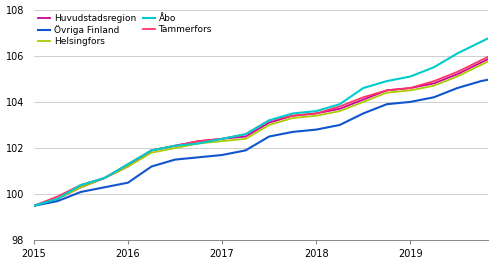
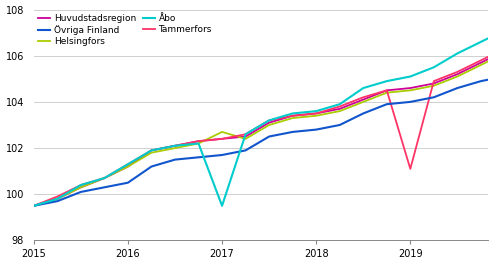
Helsingfors/2017: 102.3 -> 102.7
Åbo/2017: 102.4 -> 99.5
Tammerfors/2019: 104.6 -> 101.1
